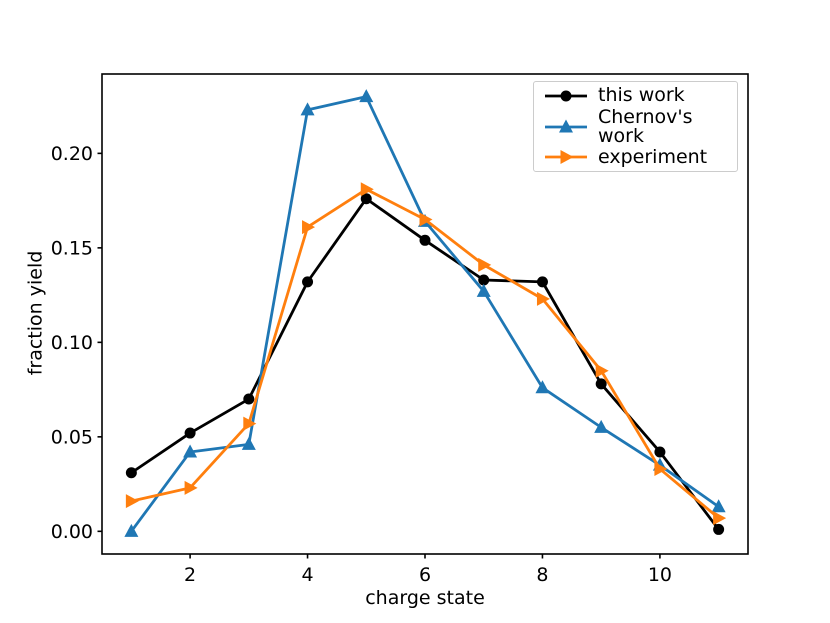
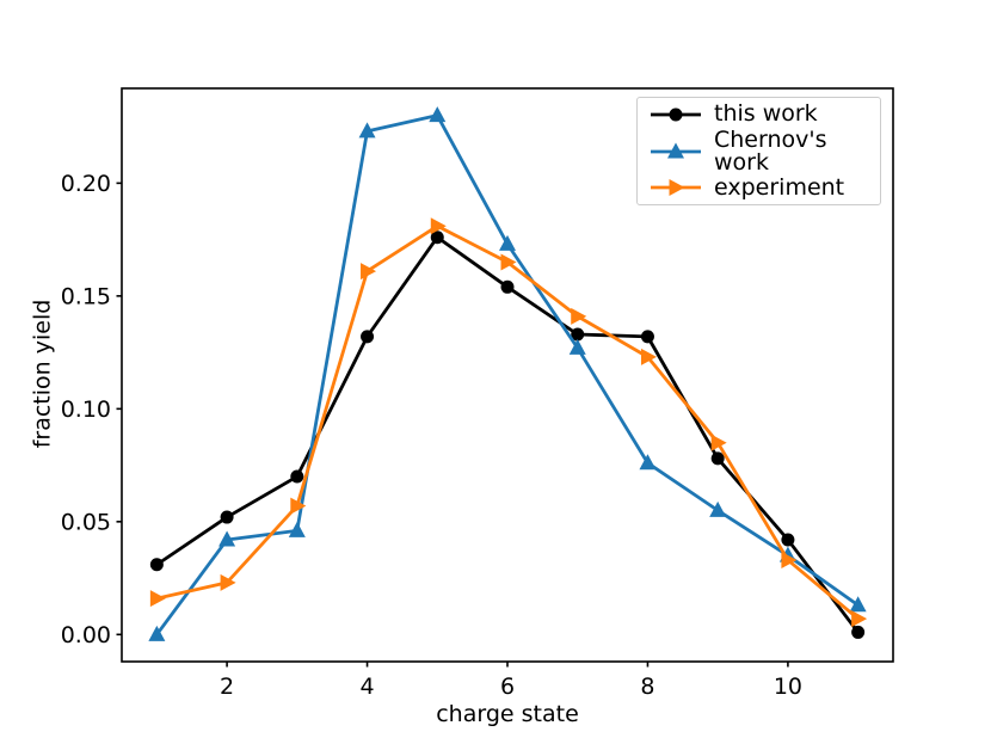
Chernov's work/6: 0.164 -> 0.173
